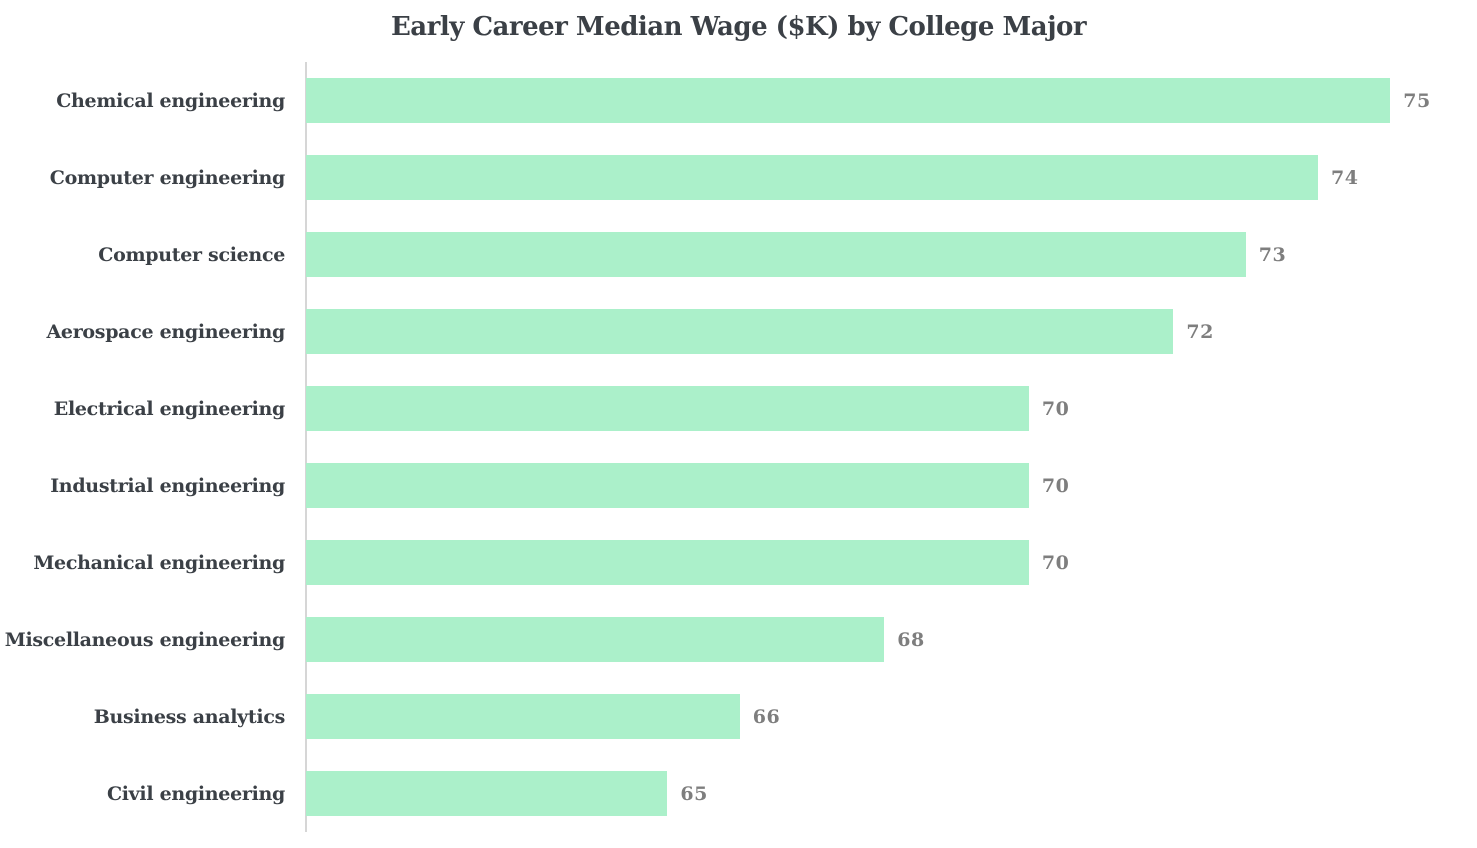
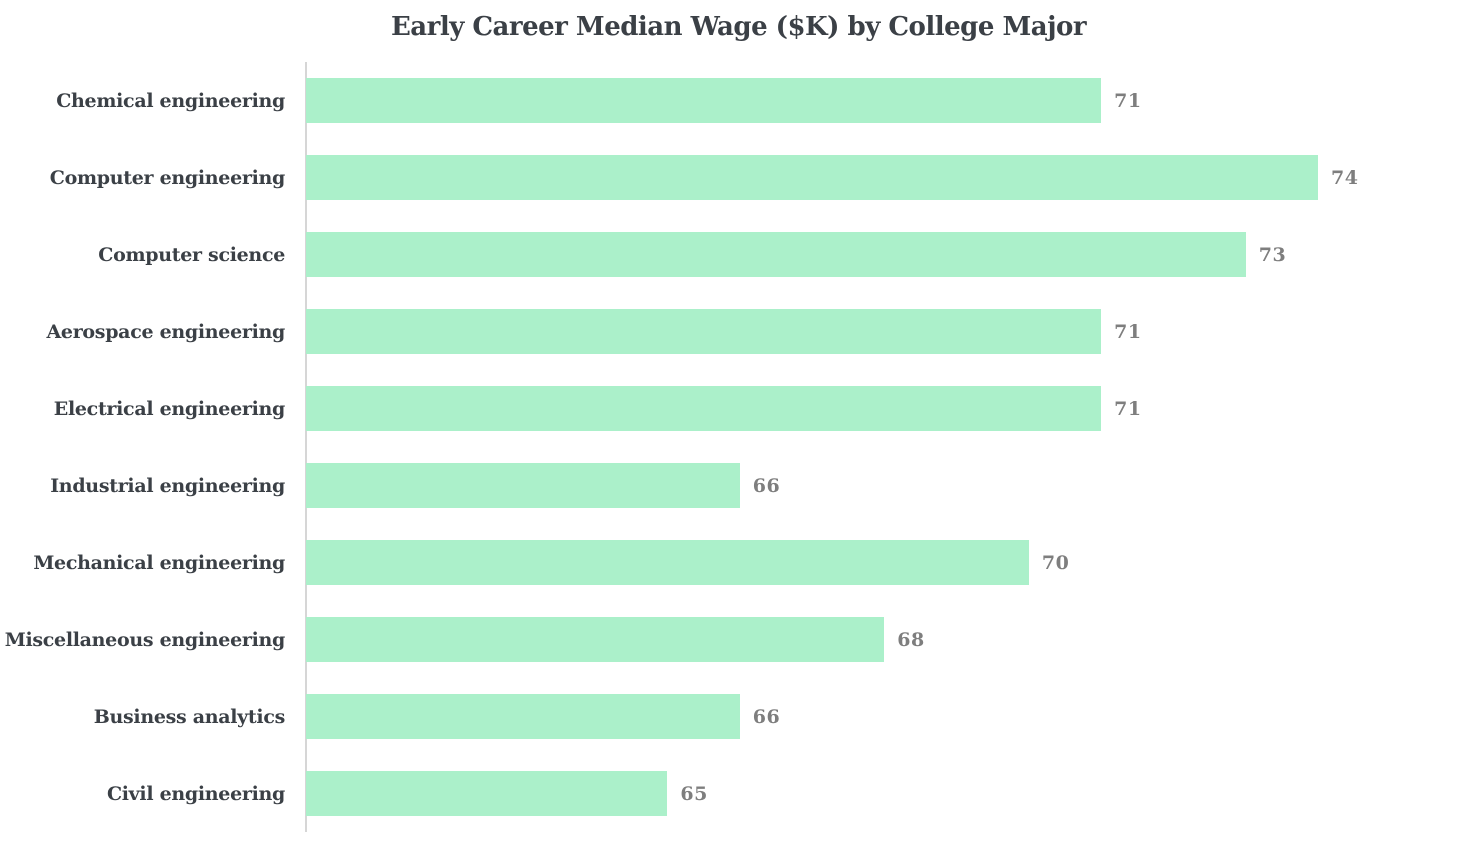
Chemical engineering: 75 -> 71
Aerospace engineering: 72 -> 71
Electrical engineering: 70 -> 71
Industrial engineering: 70 -> 66
